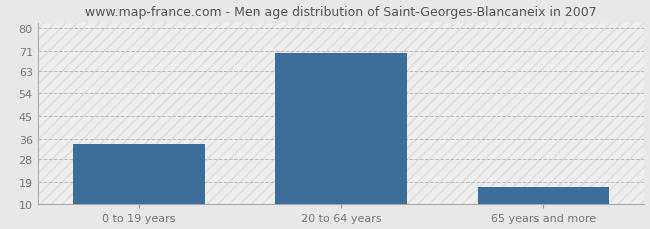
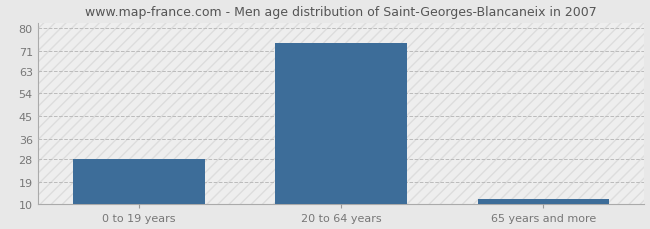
0 to 19 years: 34 -> 28
20 to 64 years: 70 -> 74
65 years and more: 17 -> 12
